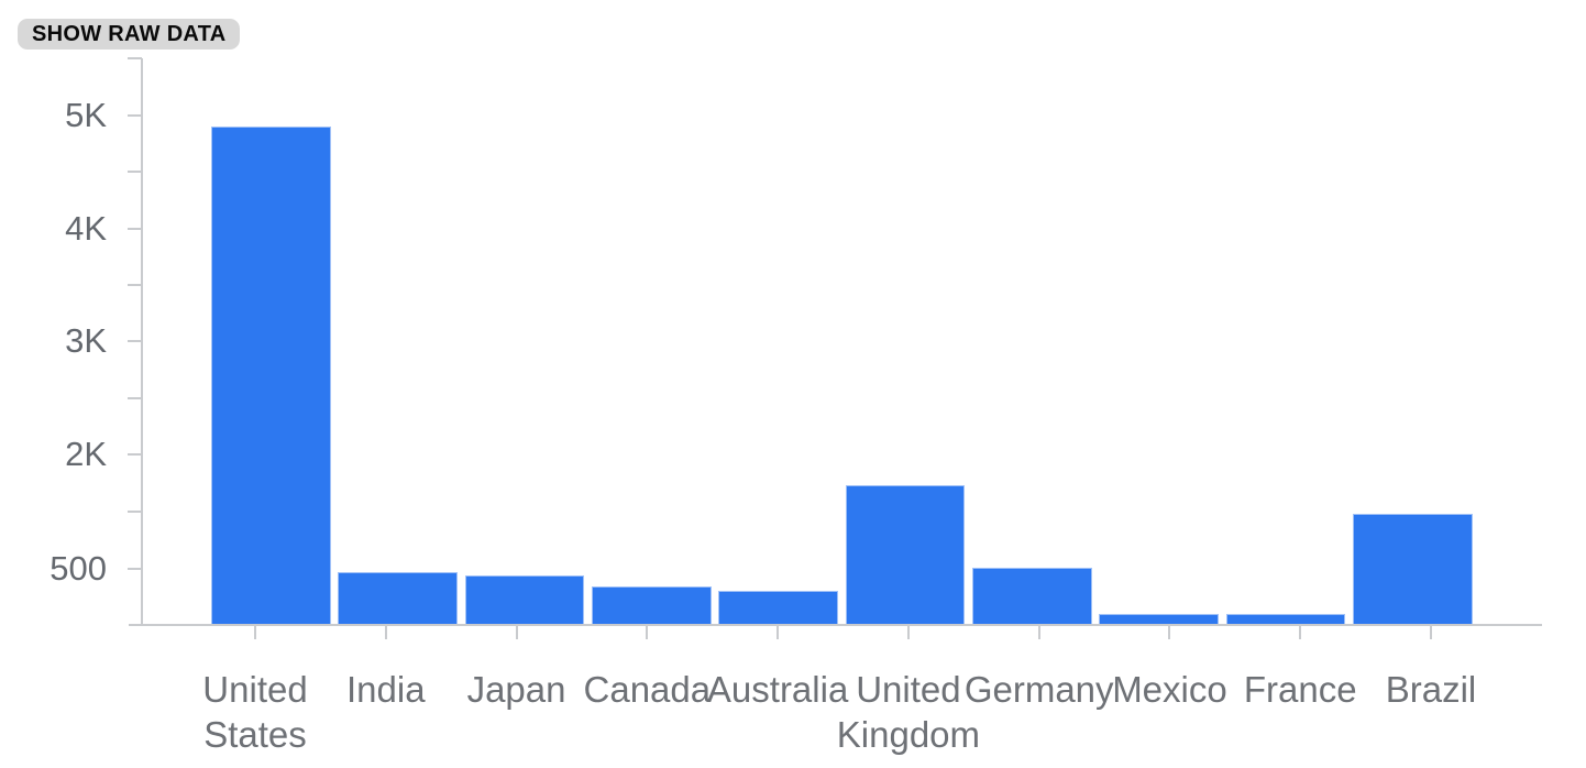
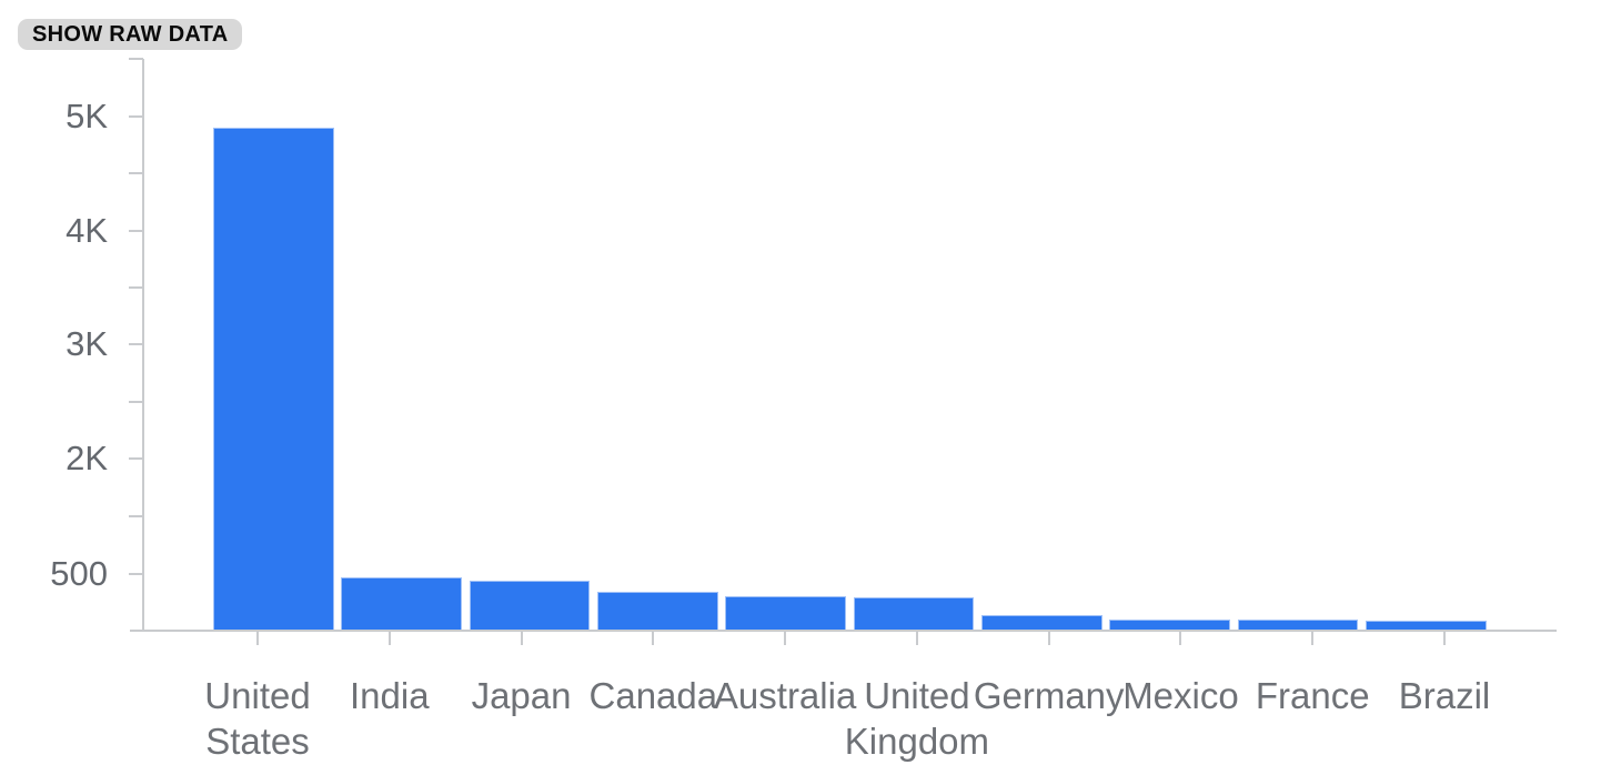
United Kingdom: 1.60K -> 0.30K
Germany: 0.52K -> 0.14K
Brazil: 1.22K -> 0.08K
